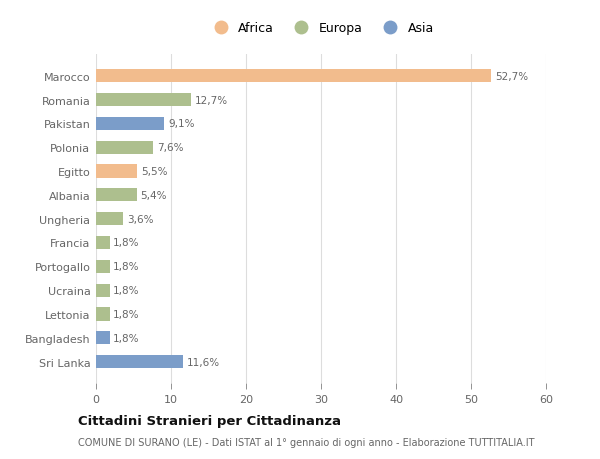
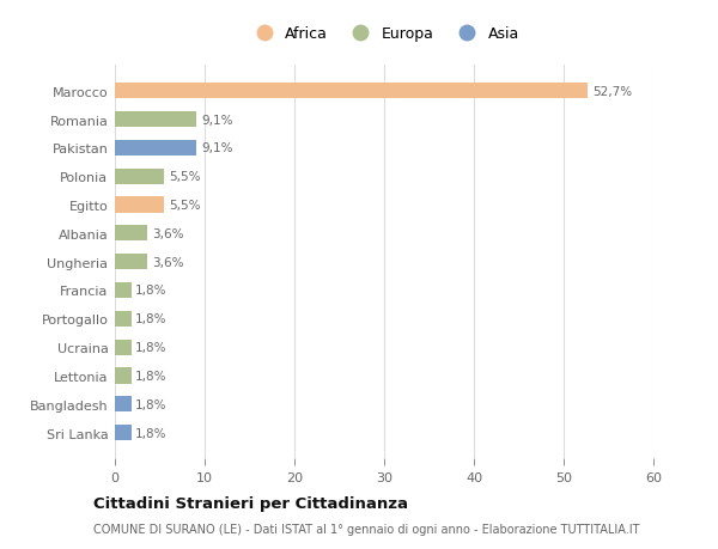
Romania: 12,7% -> 9,1%
Polonia: 7,6% -> 5,5%
Albania: 5,4% -> 3,6%
Sri Lanka: 11,6% -> 1,8%
